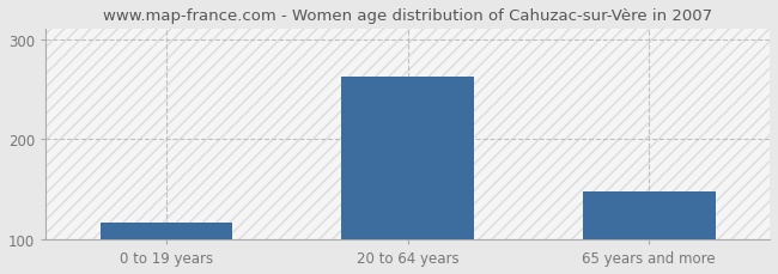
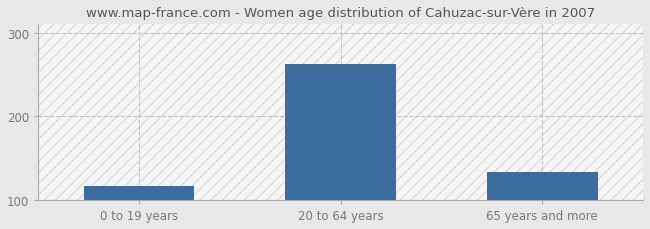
65 years and more: 148 -> 134
